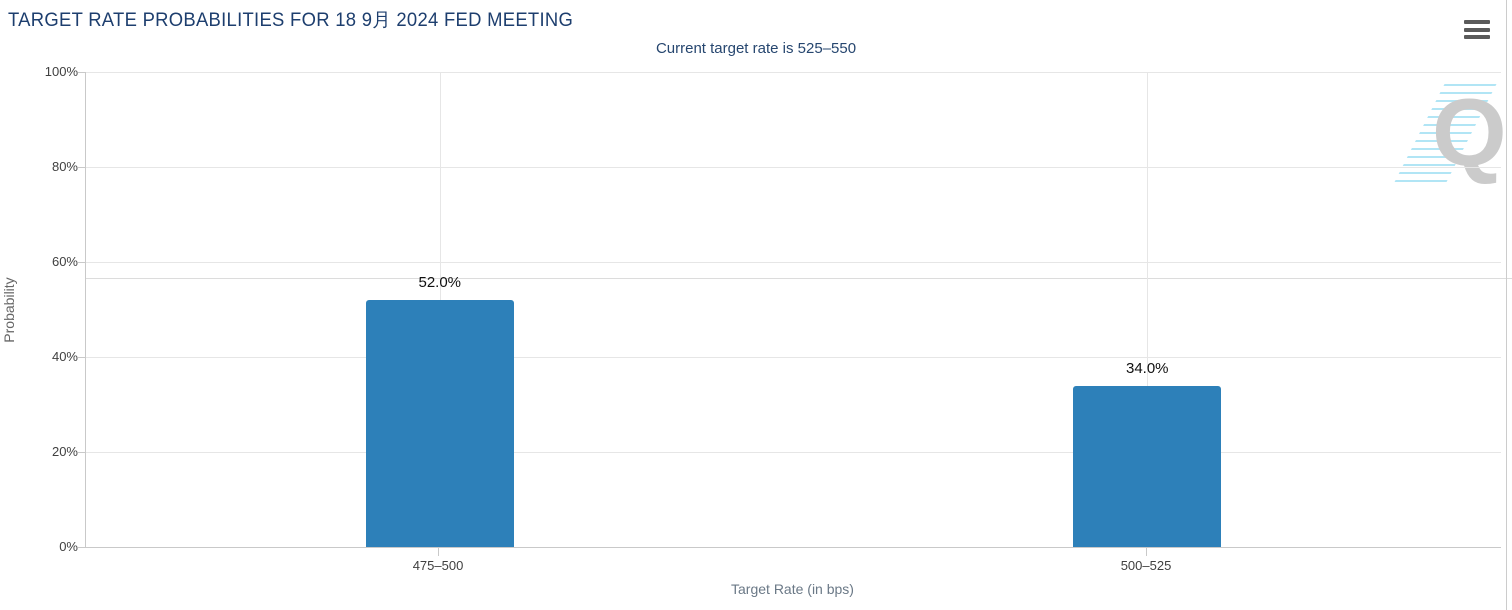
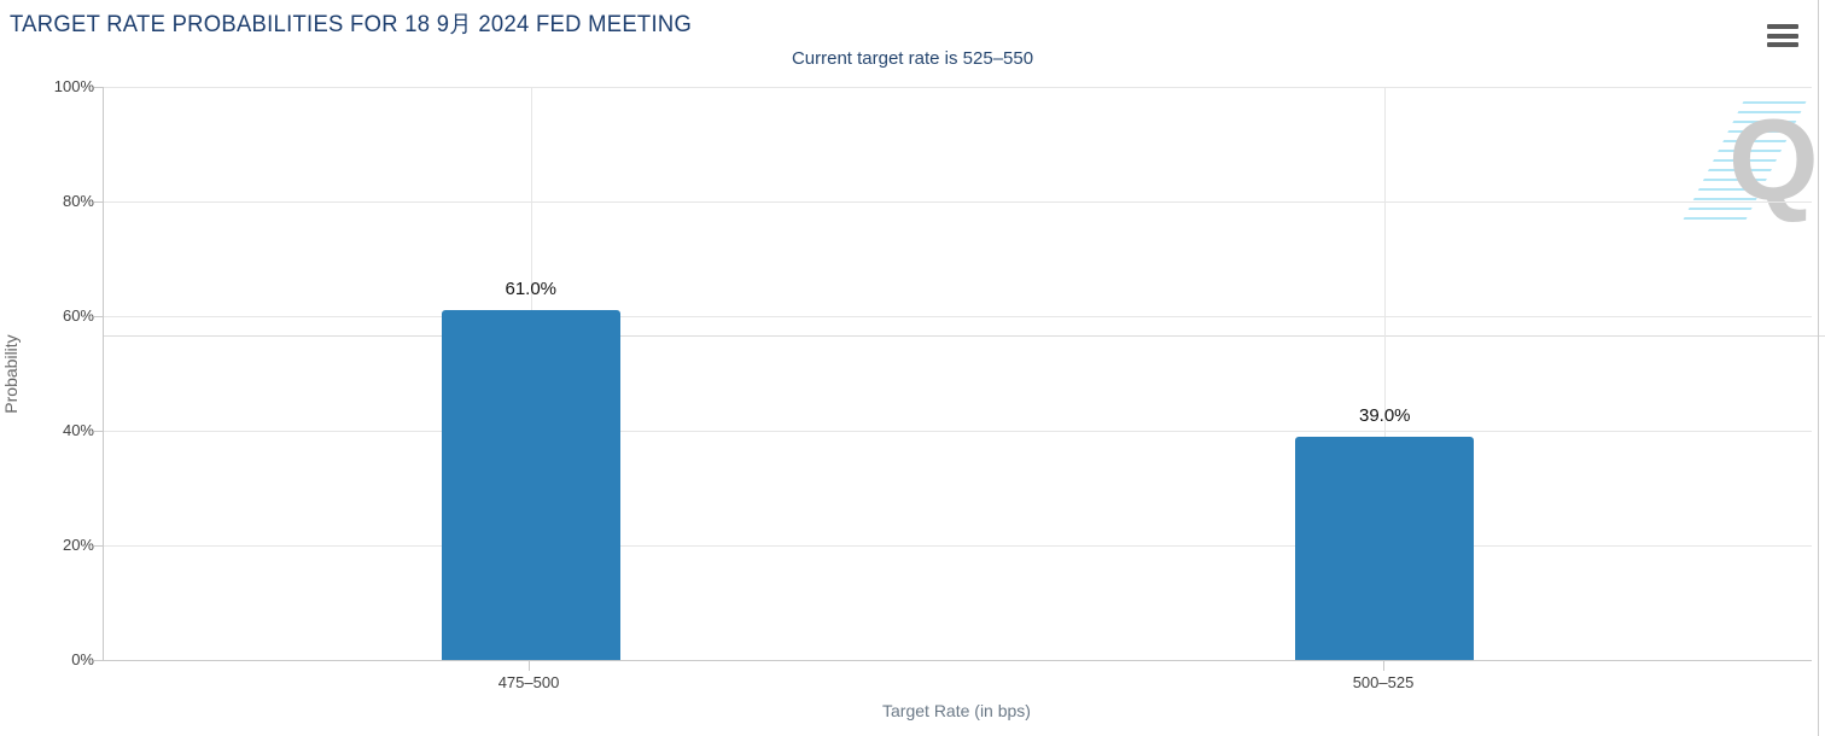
475–500: 52.0% -> 61.0%
500–525: 34.0% -> 39.0%
